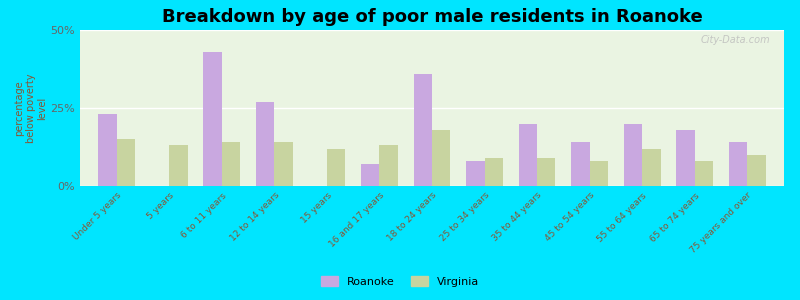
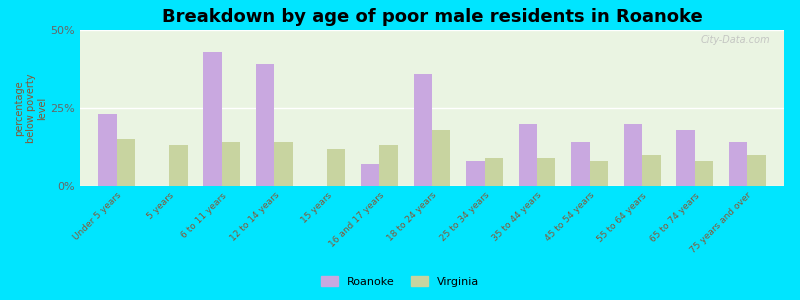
Roanoke/12 to 14 years: 27% -> 39%
Virginia/55 to 64 years: 12% -> 10%
